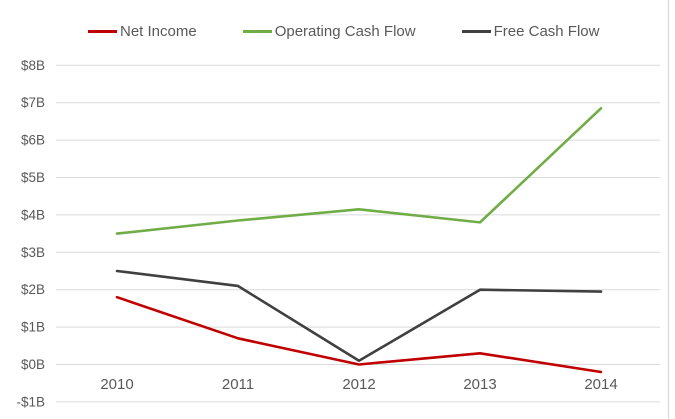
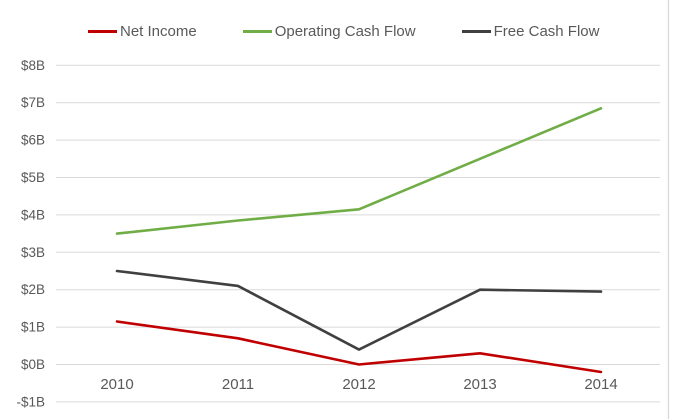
Net Income/2010: $1.8B -> $1.1B
Free Cash Flow/2012: $0.1B -> $0.4B
Operating Cash Flow/2013: $3.8B -> $5.5B
